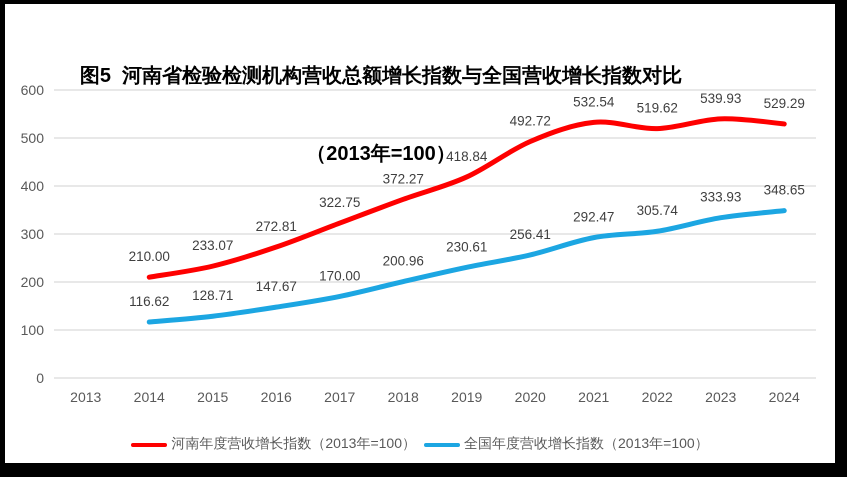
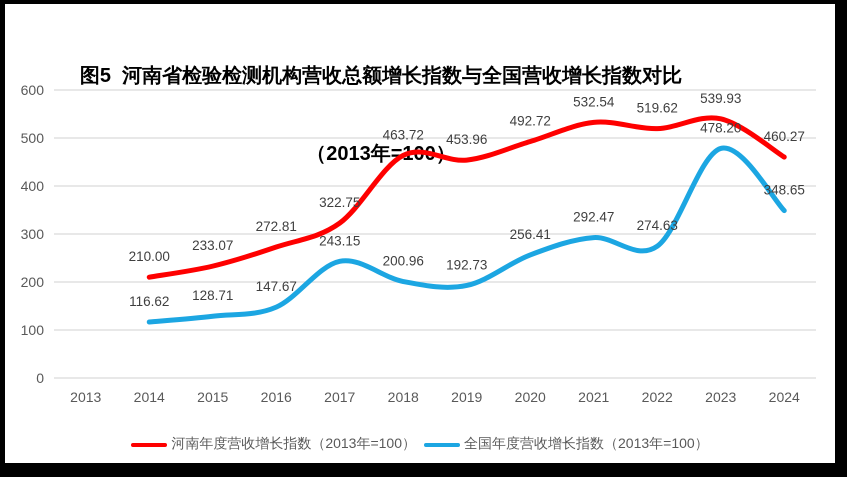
全国年度营收增长指数（2013年=100）/2017: 170.00 -> 243.15
河南年度营收增长指数（2013年=100）/2018: 372.27 -> 463.72
河南年度营收增长指数（2013年=100）/2019: 418.84 -> 453.96
全国年度营收增长指数（2013年=100）/2019: 230.61 -> 192.73
全国年度营收增长指数（2013年=100）/2022: 305.74 -> 274.63
全国年度营收增长指数（2013年=100）/2023: 333.93 -> 478.20
河南年度营收增长指数（2013年=100）/2024: 529.29 -> 460.27
